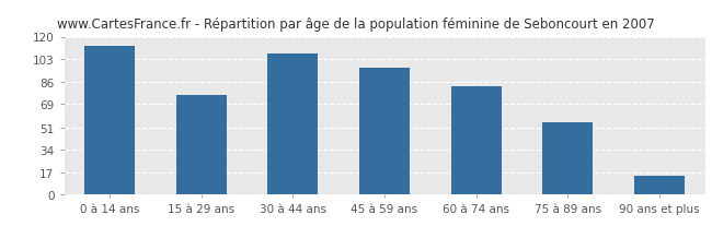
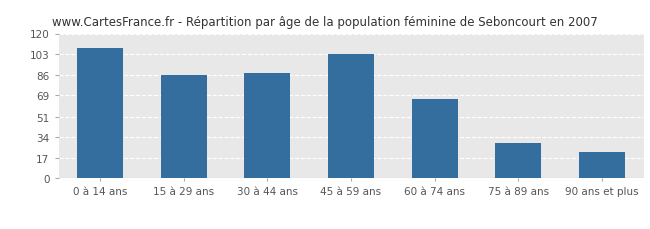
0 à 14 ans: 113 -> 108
15 à 29 ans: 76 -> 86
30 à 44 ans: 107 -> 87
45 à 59 ans: 96 -> 103
60 à 74 ans: 82 -> 66
75 à 89 ans: 55 -> 29
90 ans et plus: 14 -> 22
